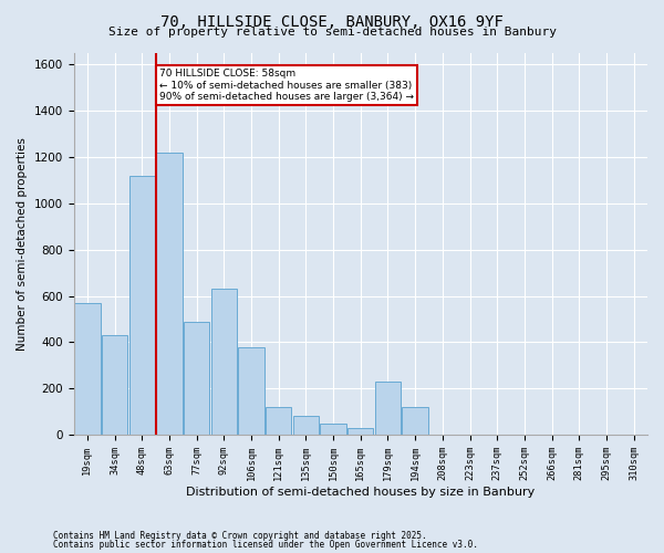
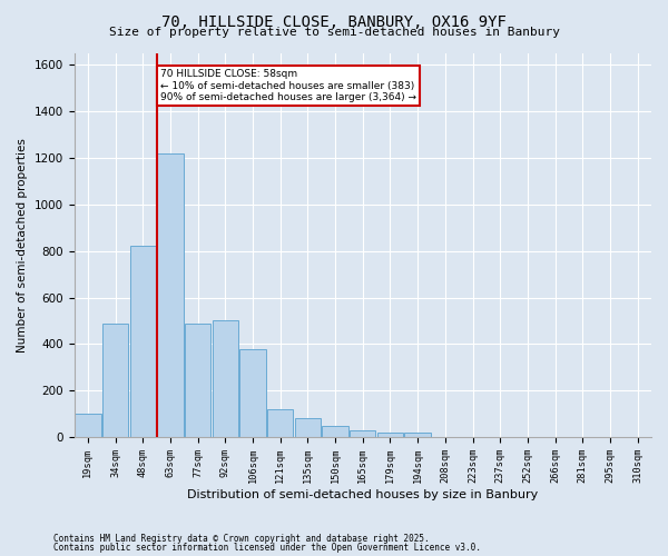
19sqm: 570 -> 100
34sqm: 430 -> 490
48sqm: 1120 -> 820
92sqm: 630 -> 500
179sqm: 230 -> 20
194sqm: 120 -> 20
